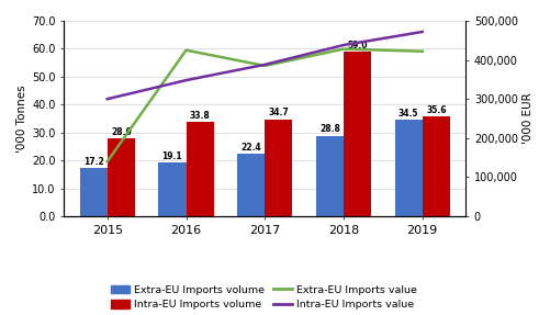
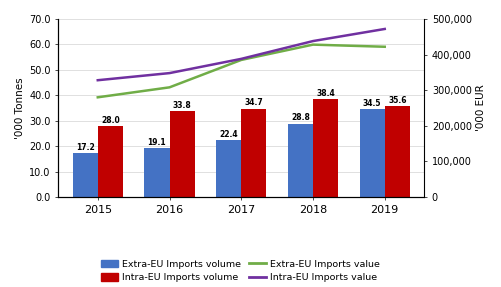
Extra-EU Imports value/2015: 140,000 -> 280,000
Intra-EU Imports value/2015: 300,000 -> 328,000
Extra-EU Imports value/2016: 425,000 -> 308,000
Intra-EU Imports volume/2018: 59.0 -> 38.4
